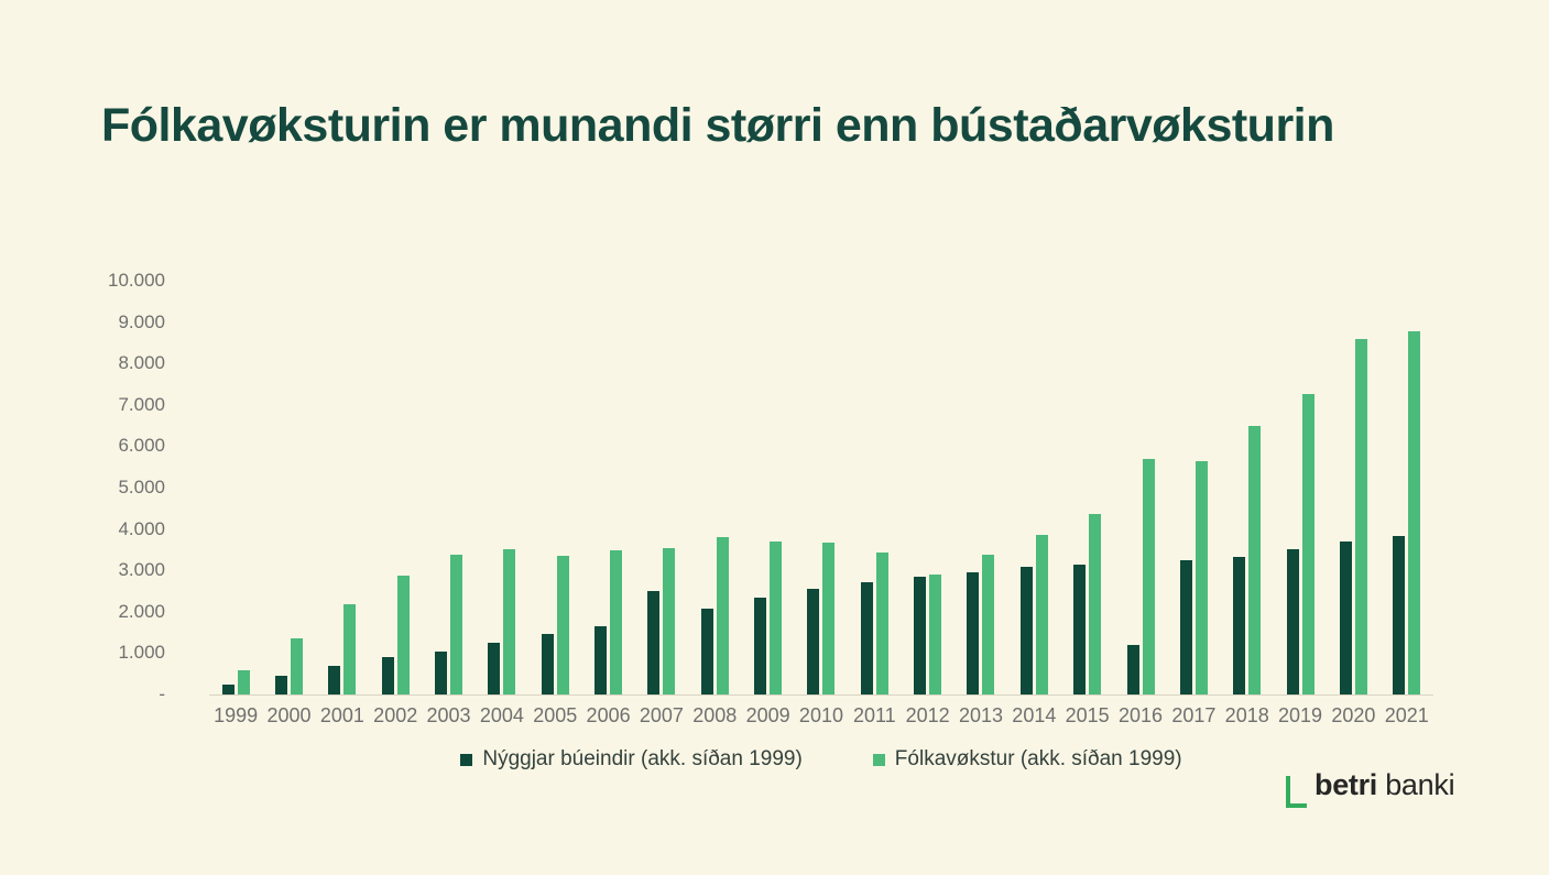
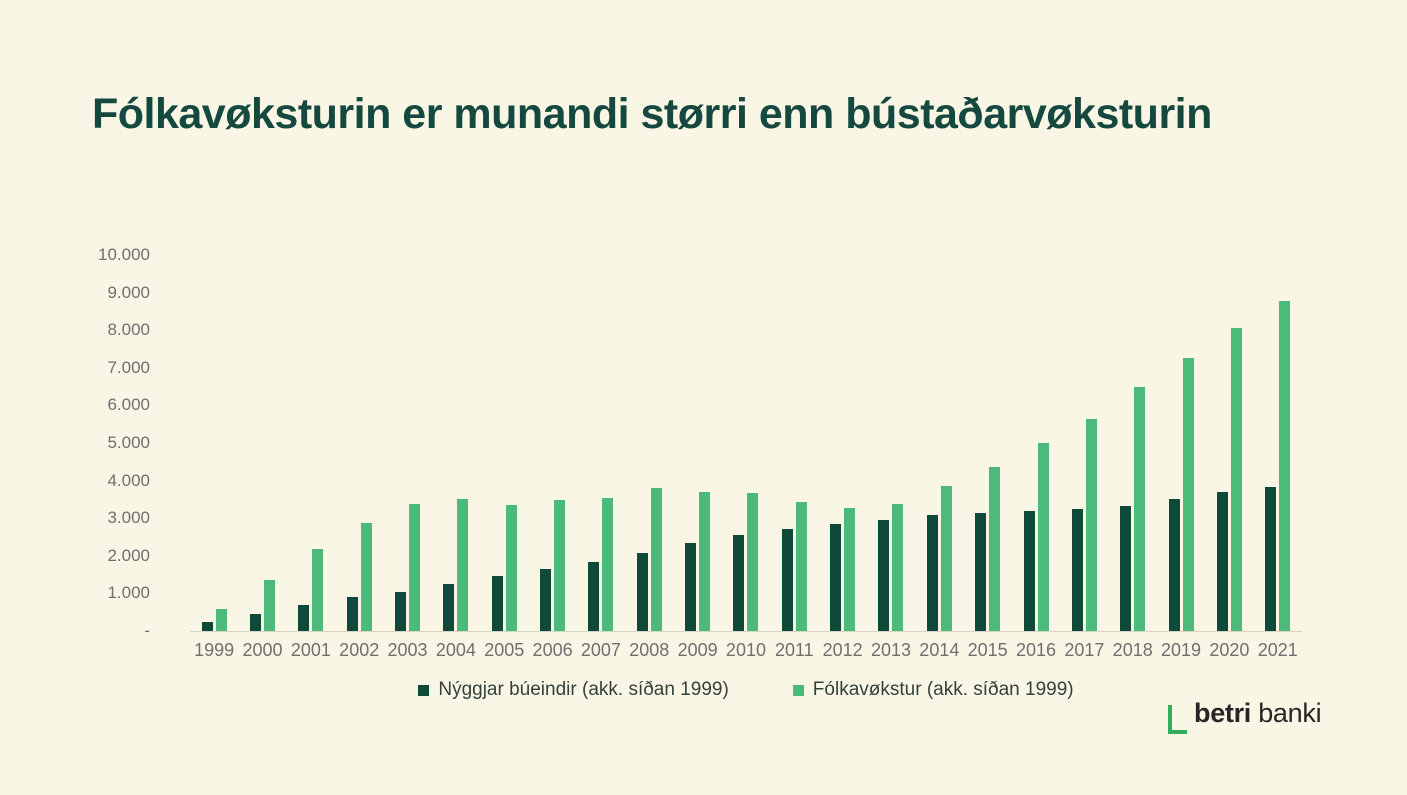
Nýggjar búeindir (akk. síðan 1999)/2007: 2500 -> 1800
Fólkavøkstur (akk. síðan 1999)/2012: 2900 -> 3300
Nýggjar búeindir (akk. síðan 1999)/2016: 1200 -> 3200
Fólkavøkstur (akk. síðan 1999)/2016: 5700 -> 5000
Fólkavøkstur (akk. síðan 1999)/2020: 8600 -> 8000
